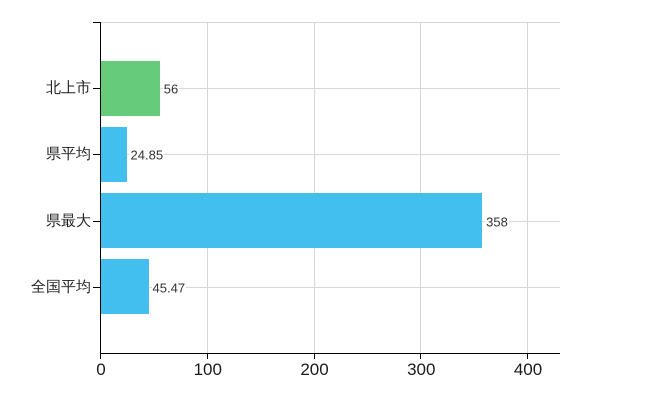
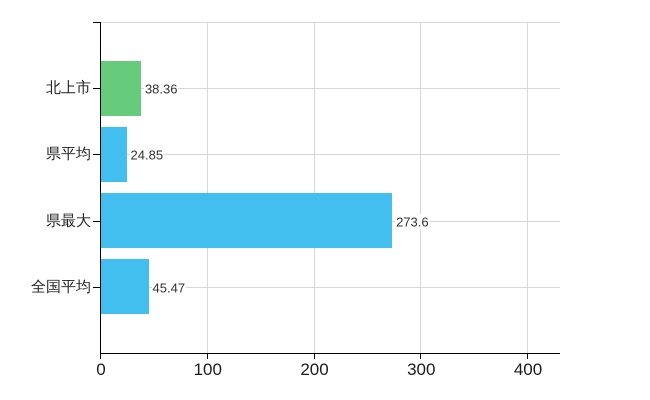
北上市: 56 -> 38.36
県最大: 358 -> 273.6
